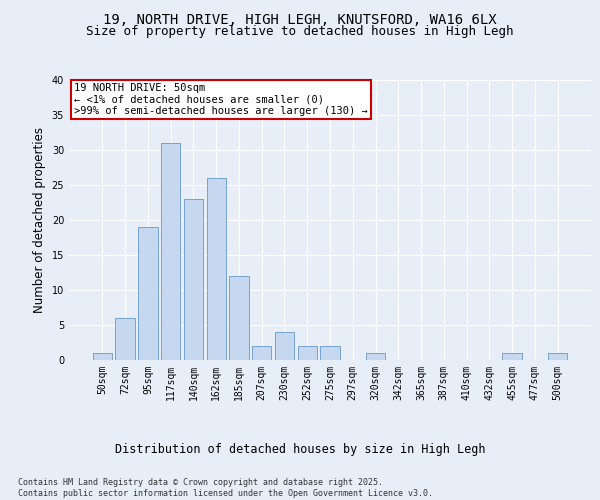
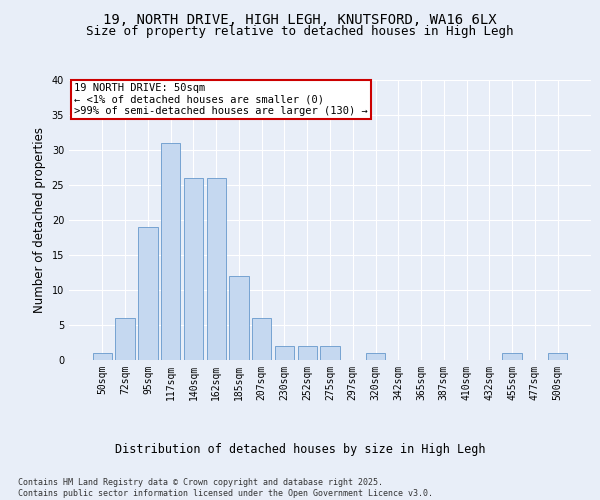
140sqm: 23 -> 26
207sqm: 2 -> 6
230sqm: 4 -> 2
